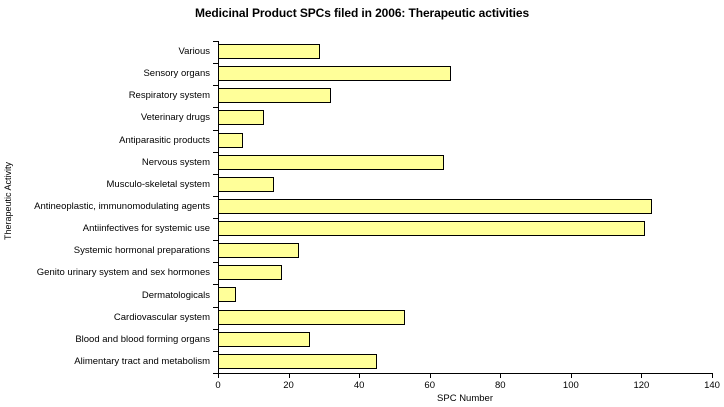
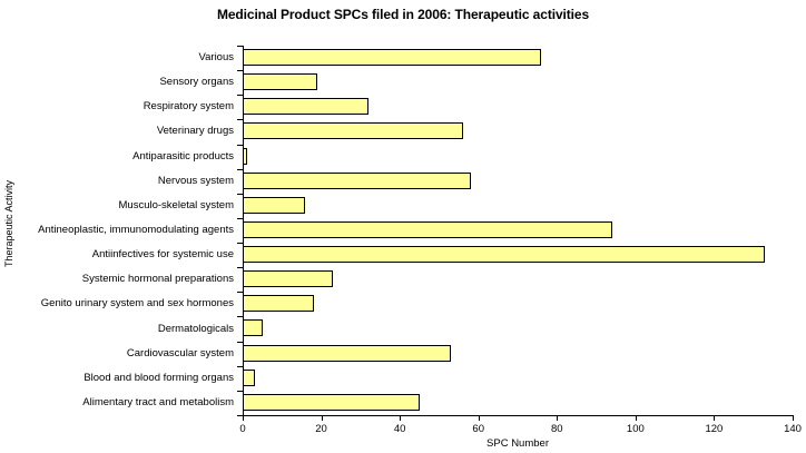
Various: 29 -> 76
Sensory organs: 66 -> 19
Veterinary drugs: 13 -> 56
Antiparasitic products: 7 -> 1
Nervous system: 64 -> 58
Antineoplastic, immunomodulating agents: 123 -> 94
Antiinfectives for systemic use: 121 -> 133
Blood and blood forming organs: 26 -> 3
